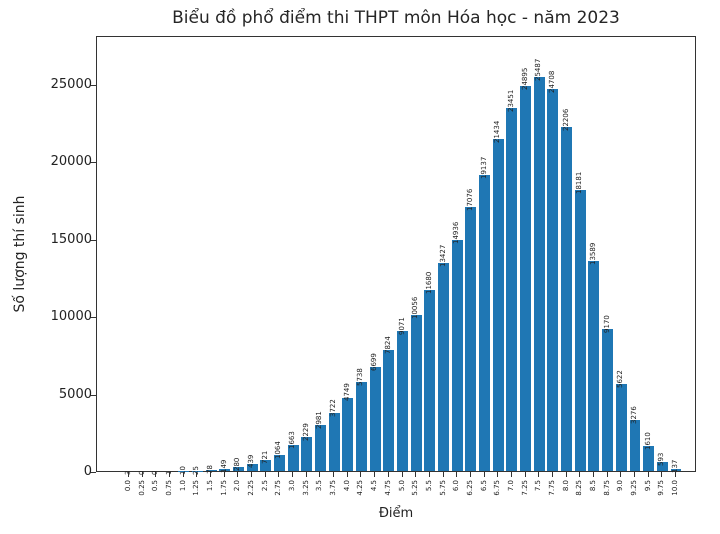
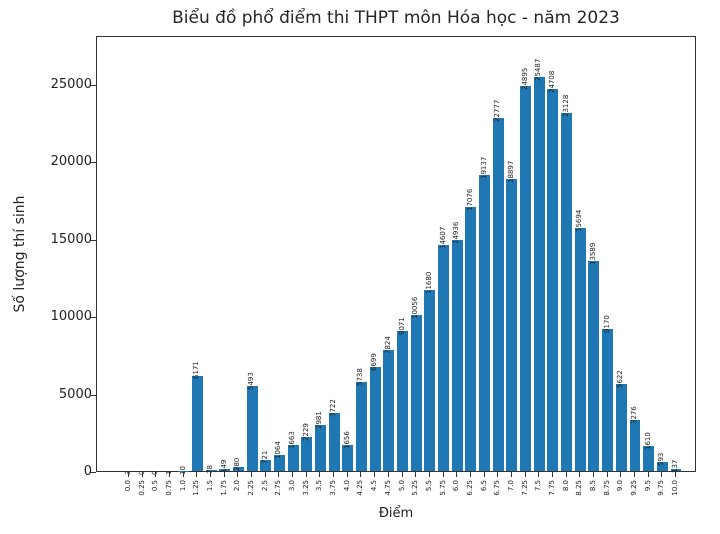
1.25: 25 -> 6171
2.25: 439 -> 5493
4.0: 4749 -> 1656
5.75: 13427 -> 14607
6.75: 21434 -> 22777
7.0: 23451 -> 18897
8.0: 22206 -> 23128
8.25: 18181 -> 15694
